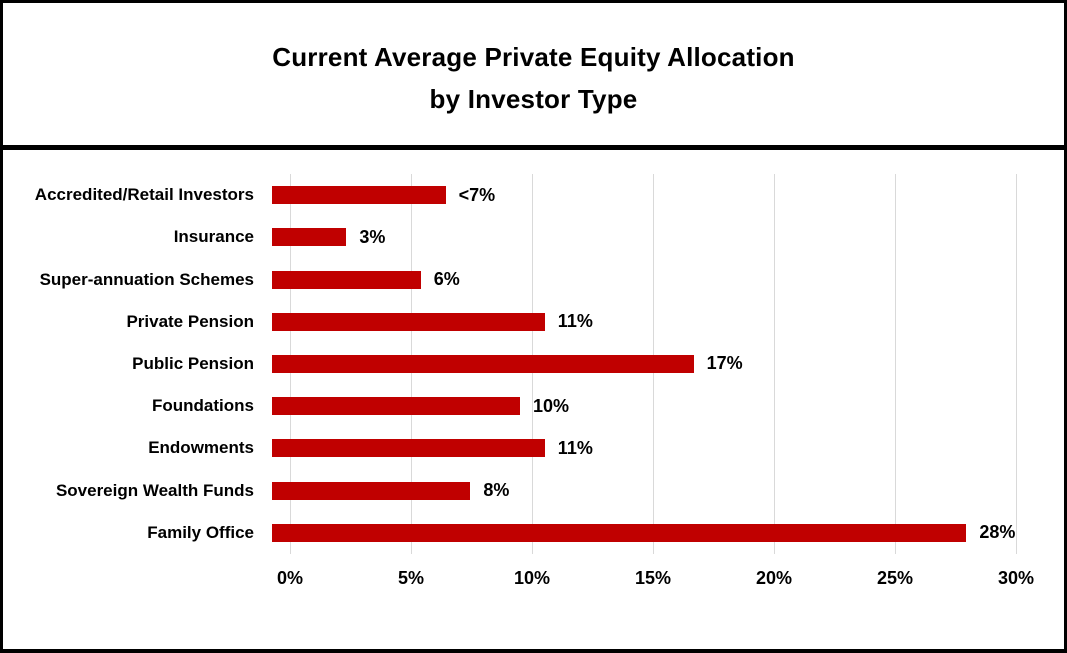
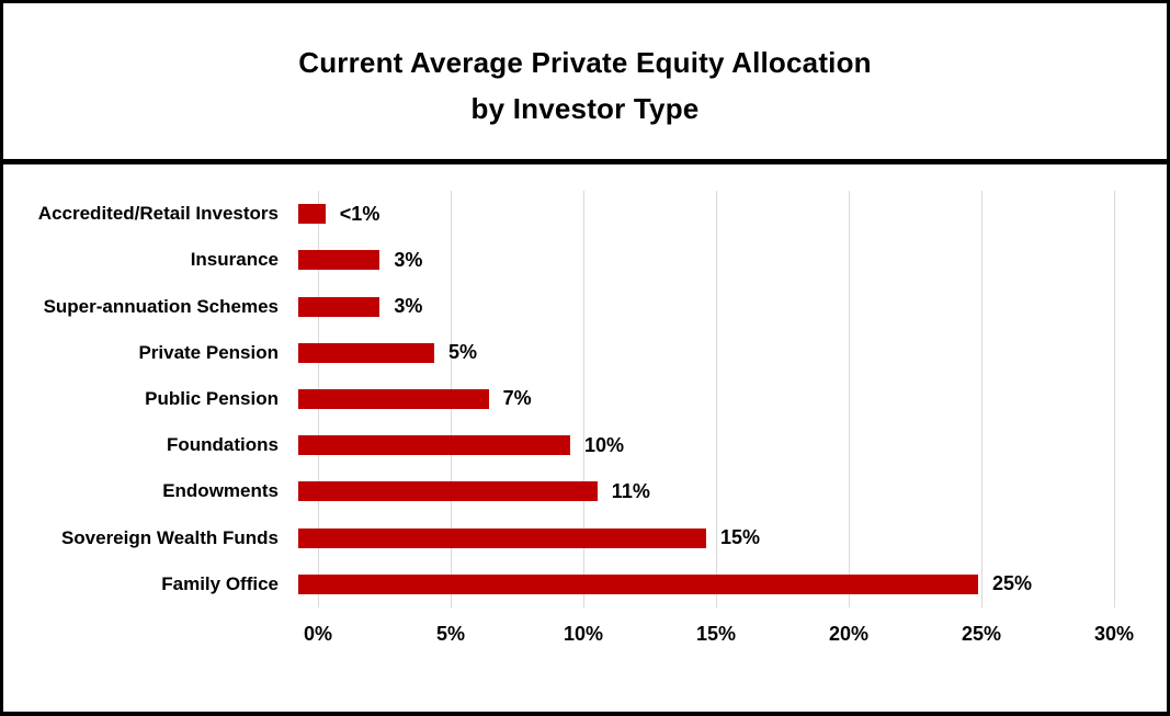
Accredited/Retail Investors: 7 -> 1
Super-annuation Schemes: 6% -> 3%
Private Pension: 11% -> 5%
Public Pension: 17% -> 7%
Sovereign Wealth Funds: 8% -> 15%
Family Office: 28% -> 25%
